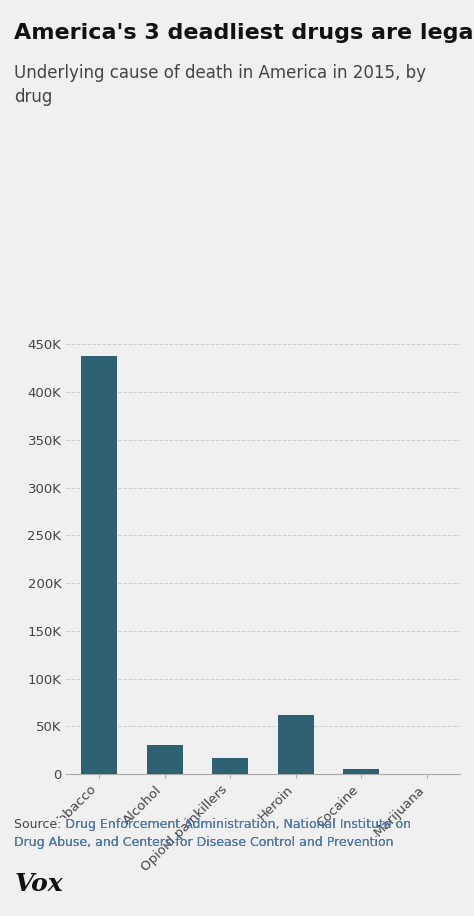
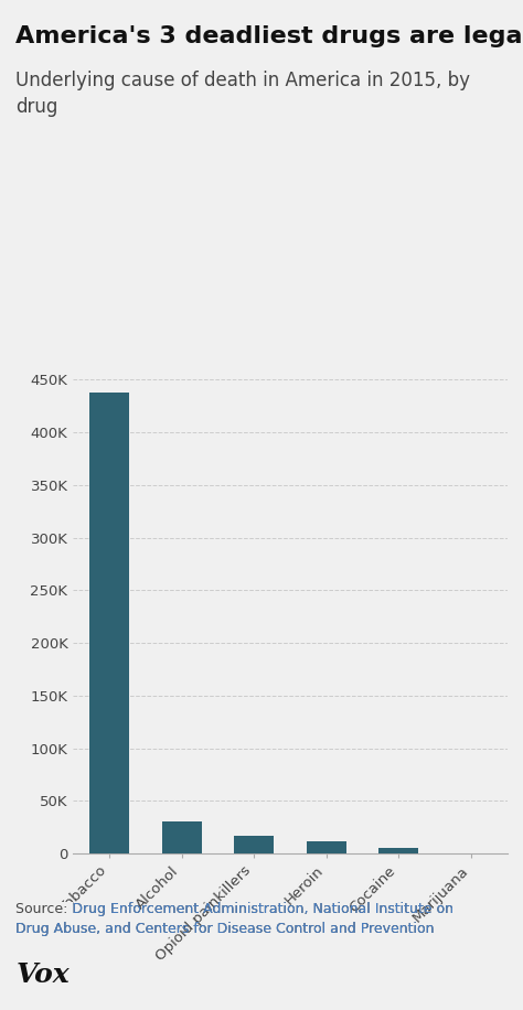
Heroin: 62K -> 12K
